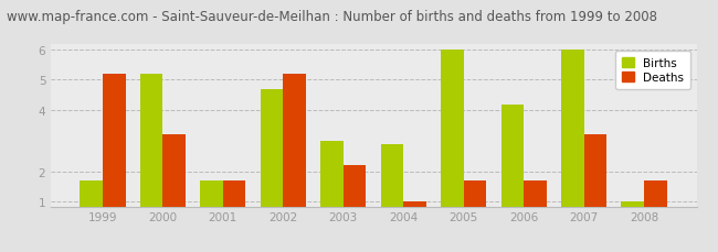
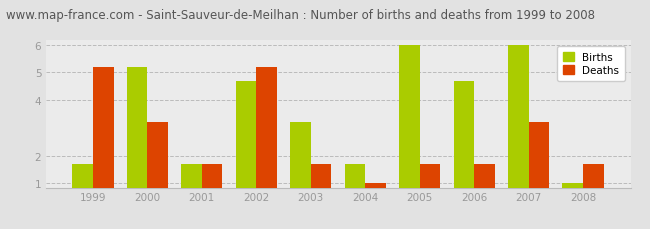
Births/2003: 3.0 -> 3.2
Deaths/2003: 2.2 -> 1.7
Births/2004: 2.9 -> 1.7
Births/2006: 4.2 -> 4.7
